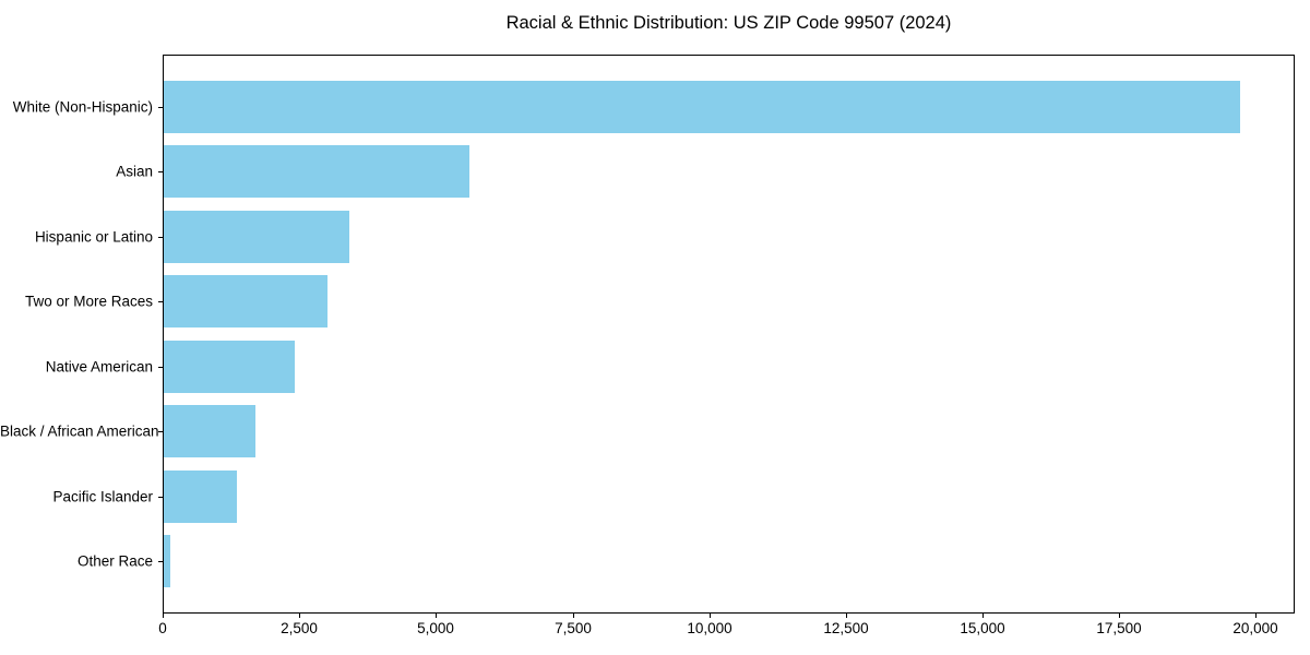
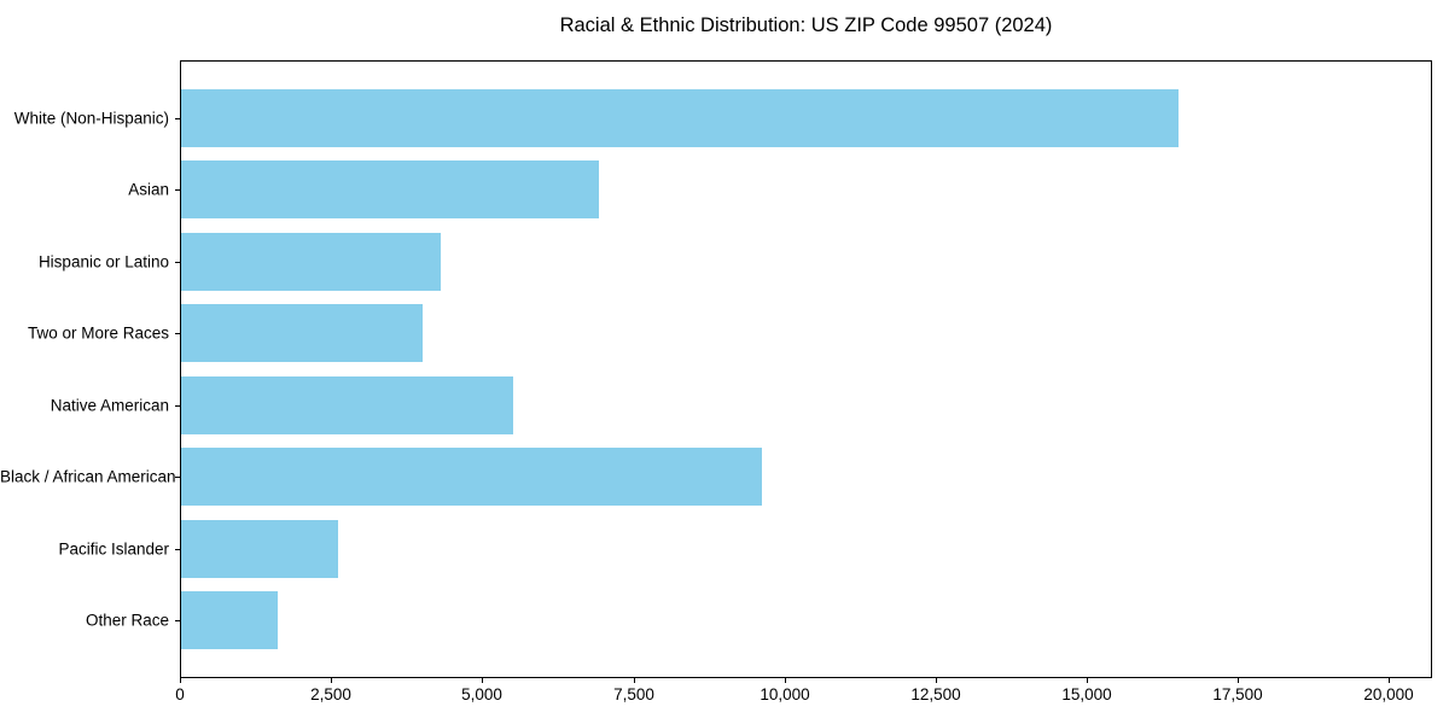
White (Non-Hispanic): 19700 -> 16500
Asian: 5600 -> 6900
Hispanic or Latino: 3400 -> 4300
Two or More Races: 3000 -> 4000
Native American: 2400 -> 5500
Black / African American: 1700 -> 9600
Pacific Islander: 1300 -> 2600
Other Race: 100 -> 1600
